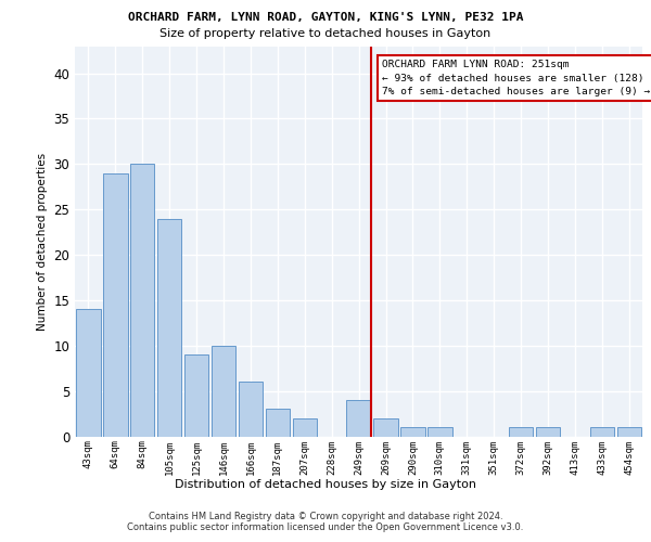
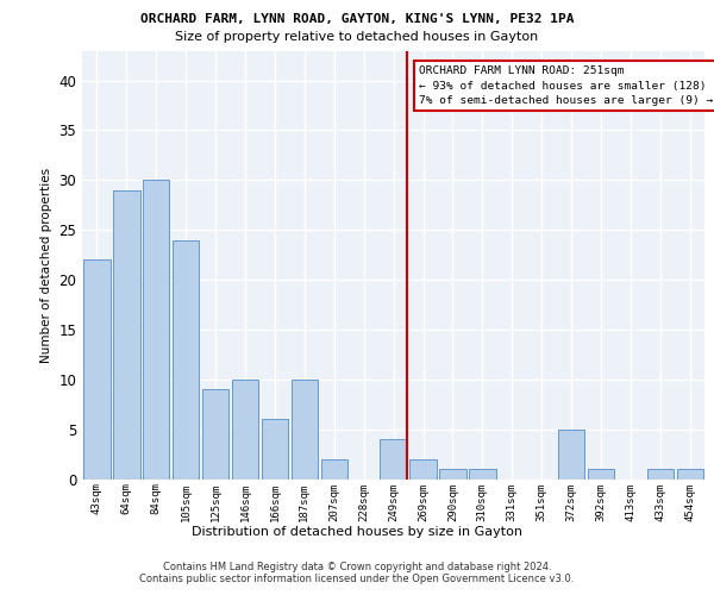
43sqm: 14 -> 22
187sqm: 3 -> 10
372sqm: 1 -> 5
